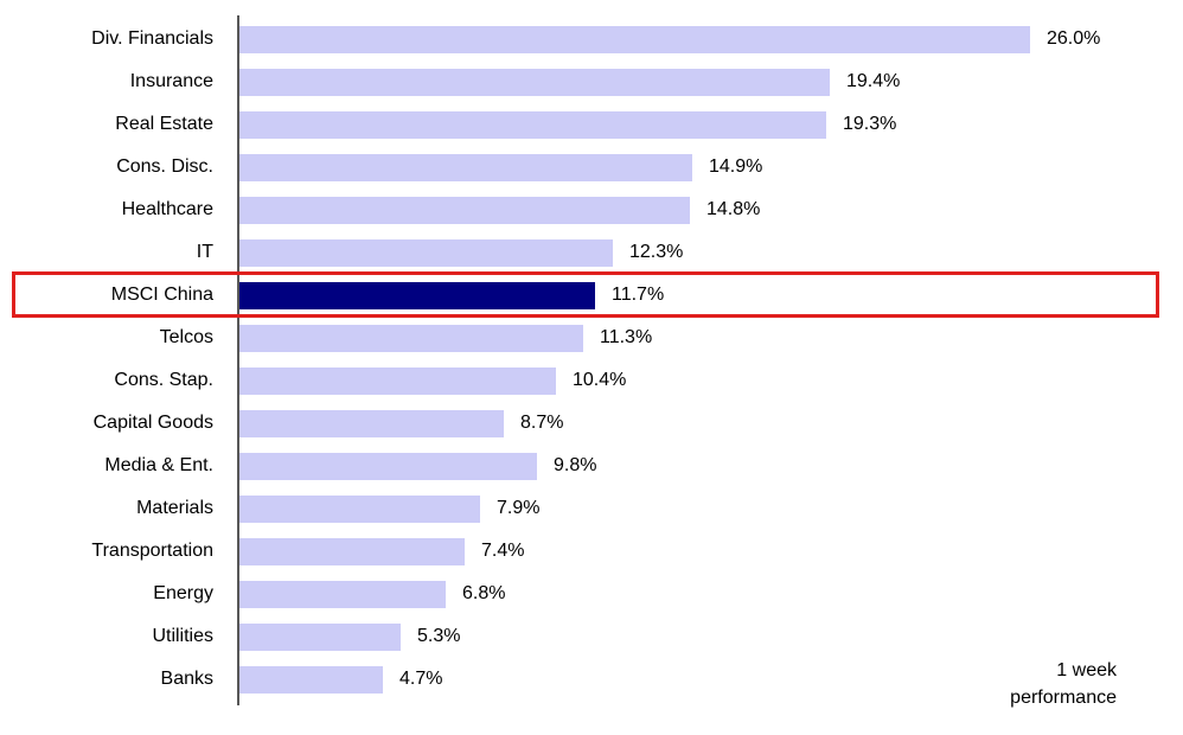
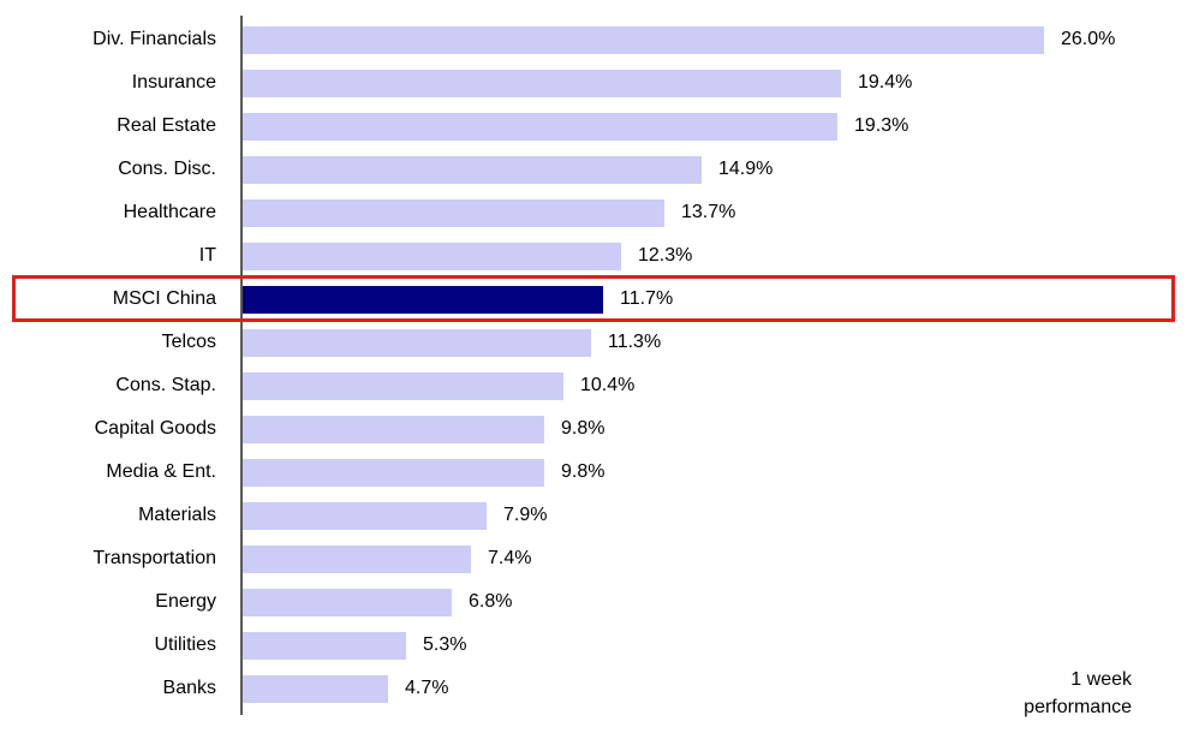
Healthcare: 14.8% -> 13.7%
Capital Goods: 8.7% -> 9.8%
